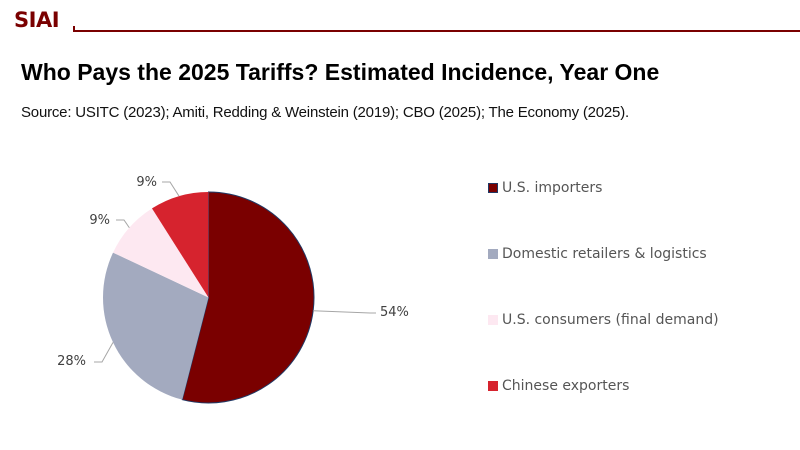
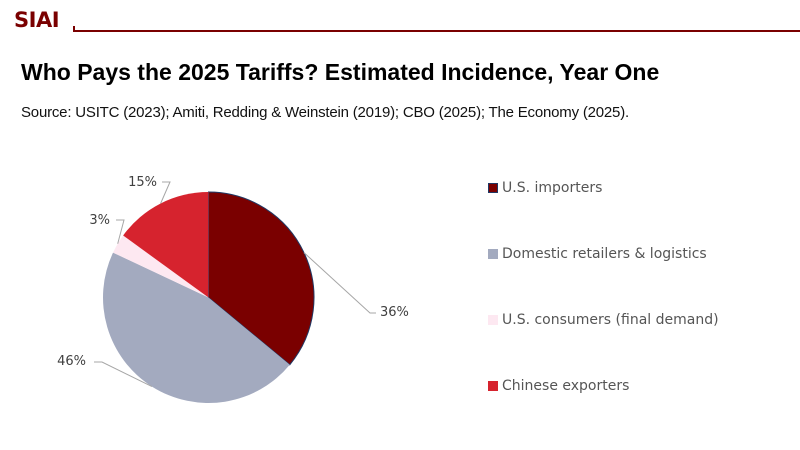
U.S. importers: 54% -> 36%
Domestic retailers & logistics: 28% -> 46%
U.S. consumers (final demand): 9% -> 3%
Chinese exporters: 9% -> 15%
